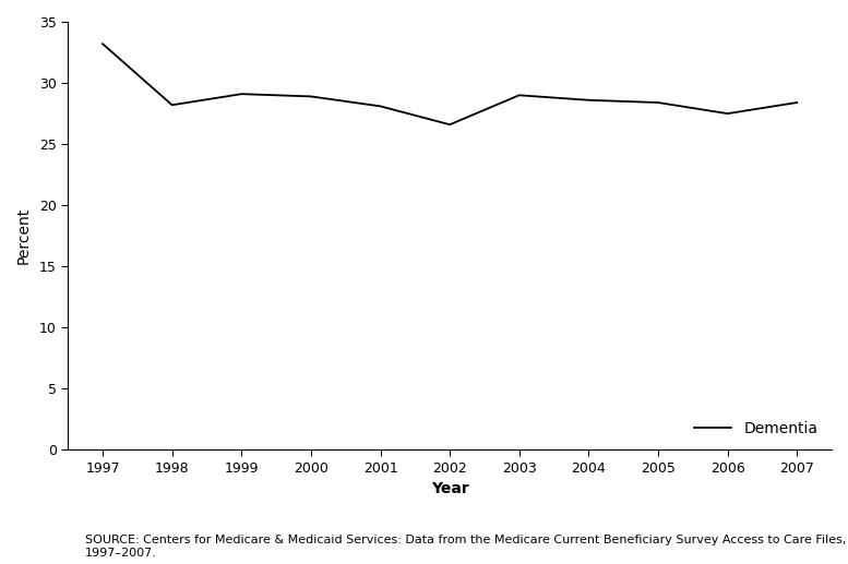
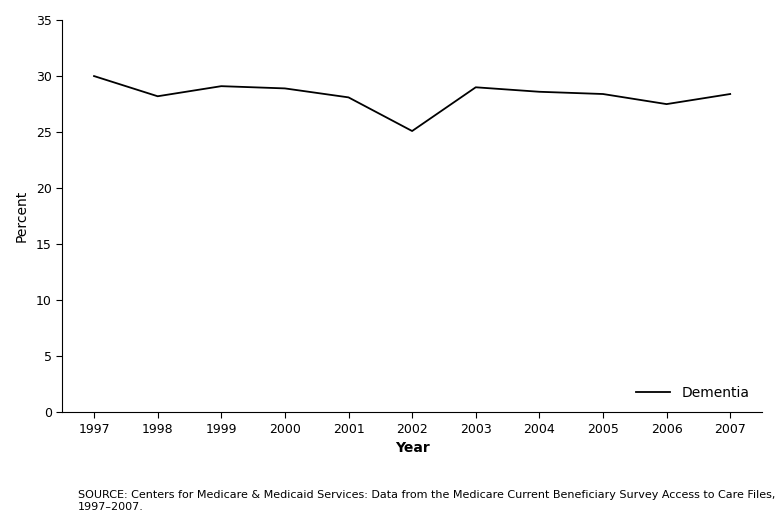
1997: 33.2 -> 30.0
2002: 26.6 -> 25.1
